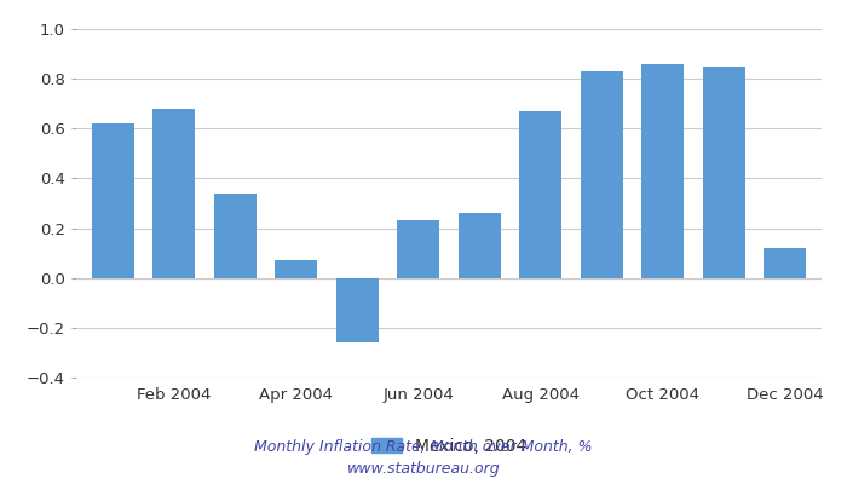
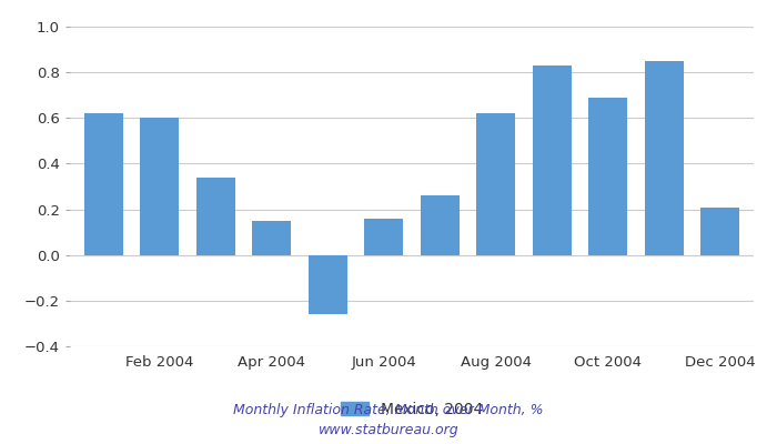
Feb 2004: 0.68 -> 0.60
Apr 2004: 0.07 -> 0.15
Jun 2004: 0.23 -> 0.16
Aug 2004: 0.67 -> 0.62
Oct 2004: 0.86 -> 0.69
Dec 2004: 0.12 -> 0.21
